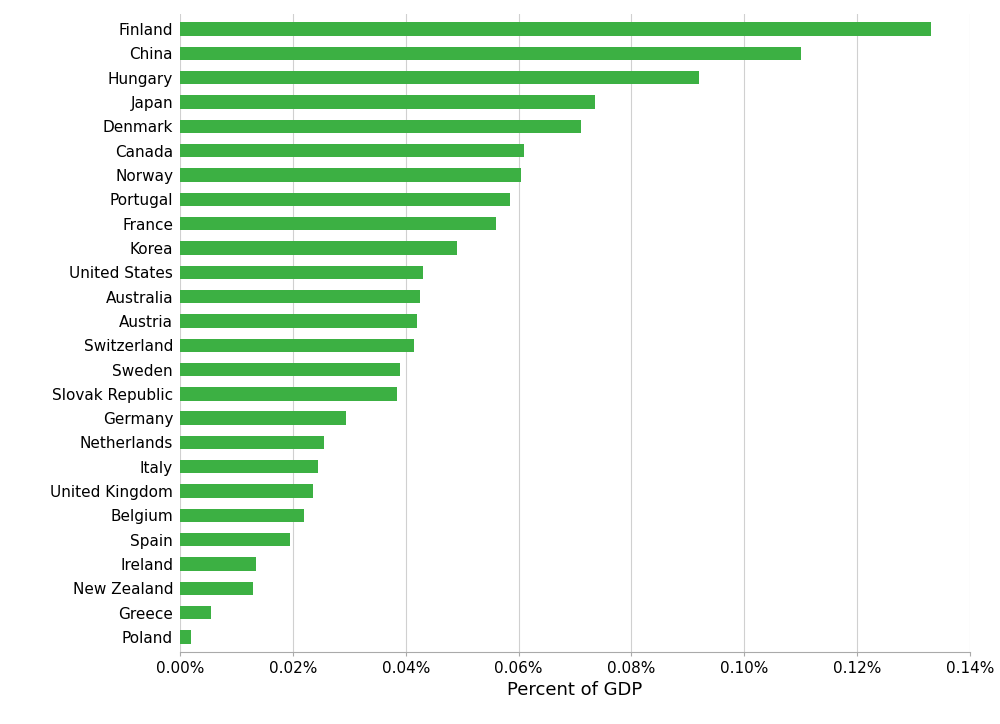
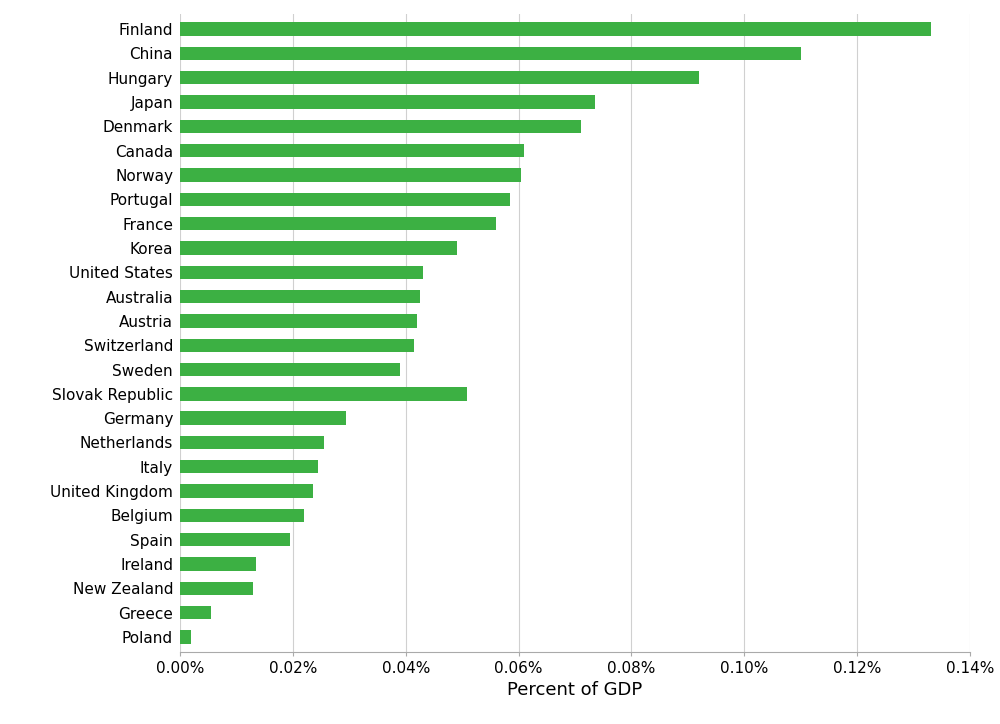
Slovak Republic: 0.0385% -> 0.0508%
